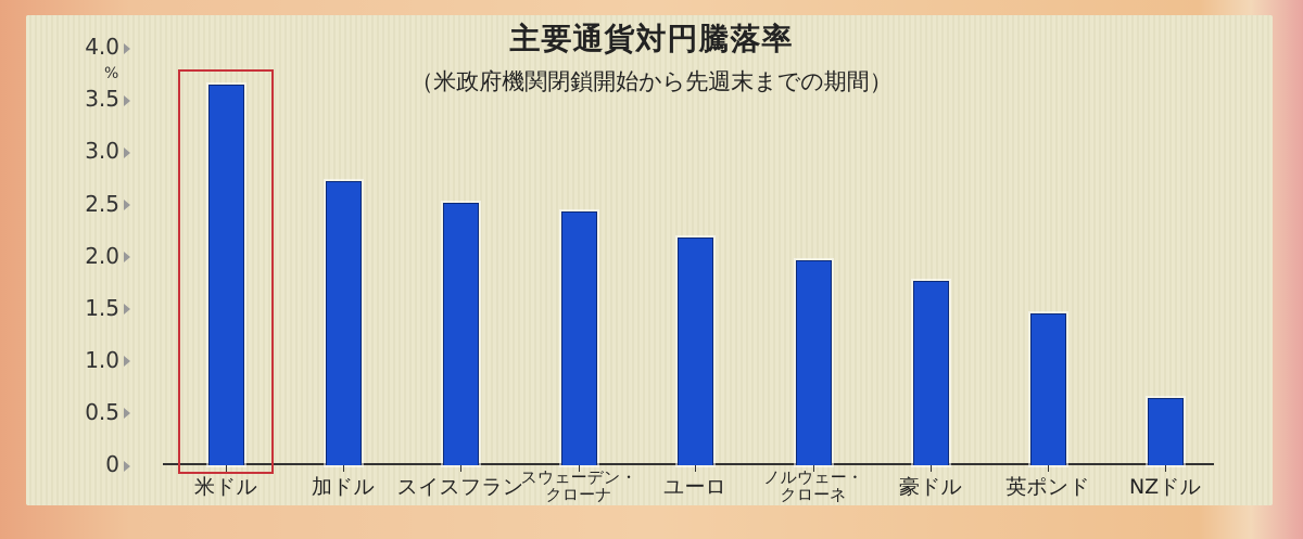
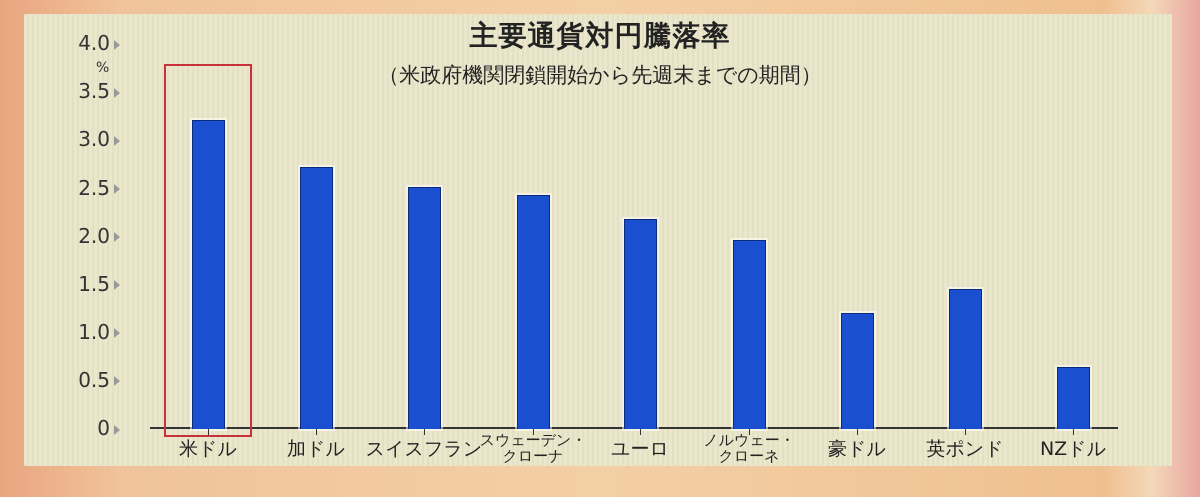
米ドル: 3.6 -> 3.2
豪ドル: 1.8 -> 1.2
